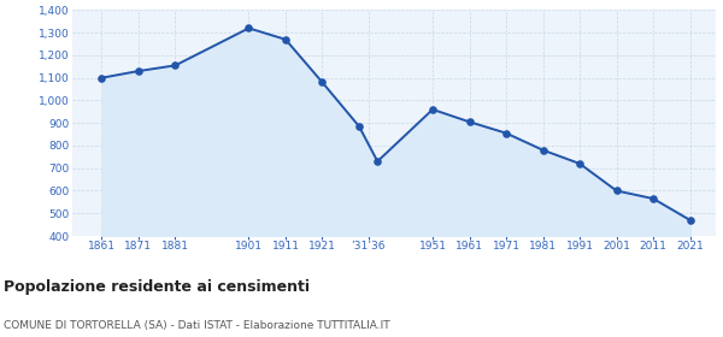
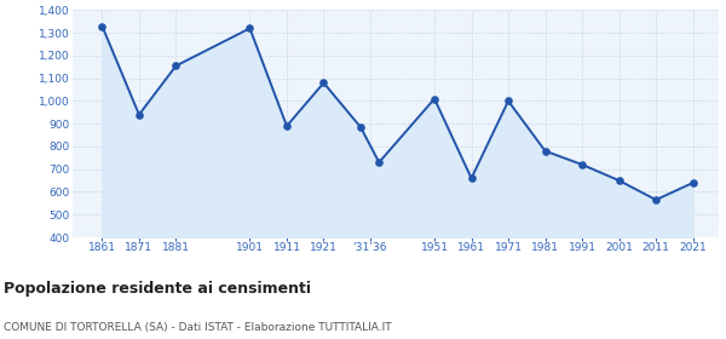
1861: 1,100 -> 1,330
1871: 1,130 -> 940
1911: 1,270 -> 890
1951: 960 -> 1,010
1961: 900 -> 660
1971: 860 -> 1,000
2001: 600 -> 650
2021: 470 -> 640
